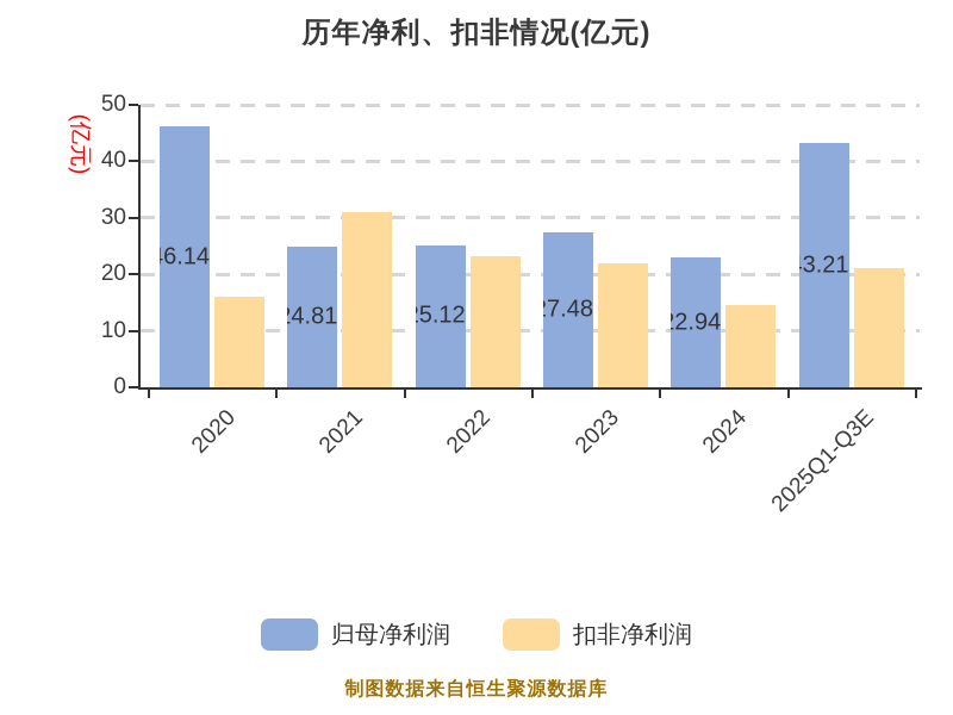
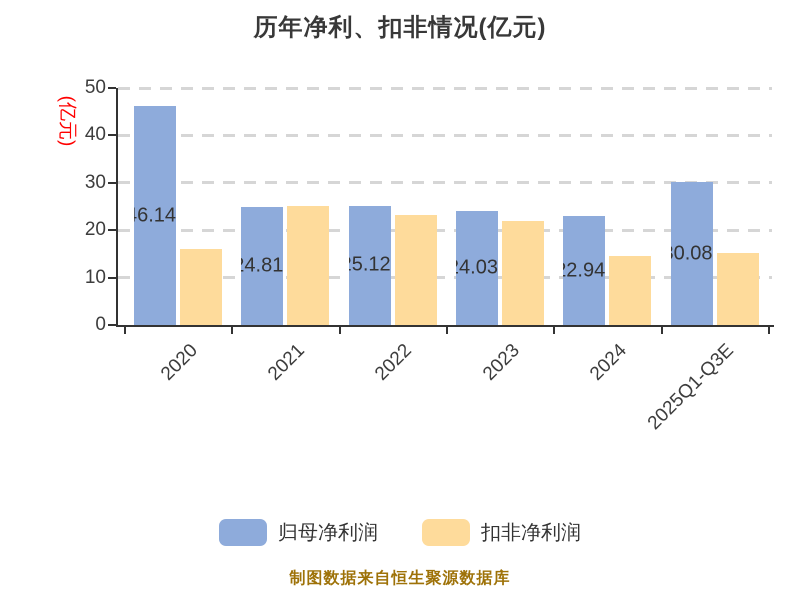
扣非净利润/2021: 31 -> 25
归母净利润/2023: 27.48 -> 24.03
归母净利润/2025Q1-Q3E: 43.21 -> 30.08
扣非净利润/2025Q1-Q3E: 21 -> 15
